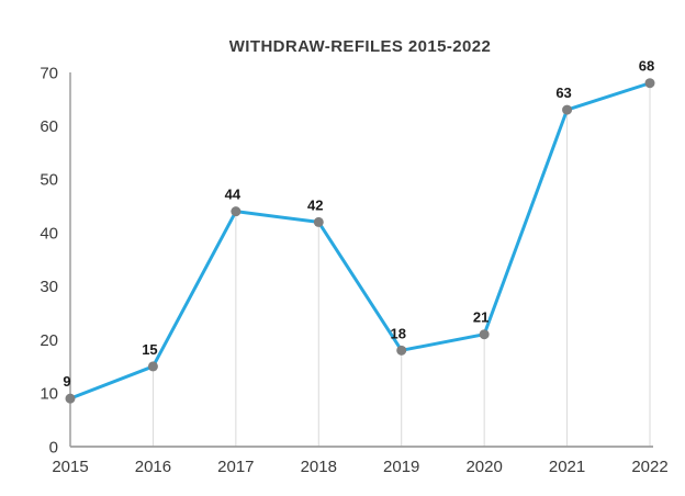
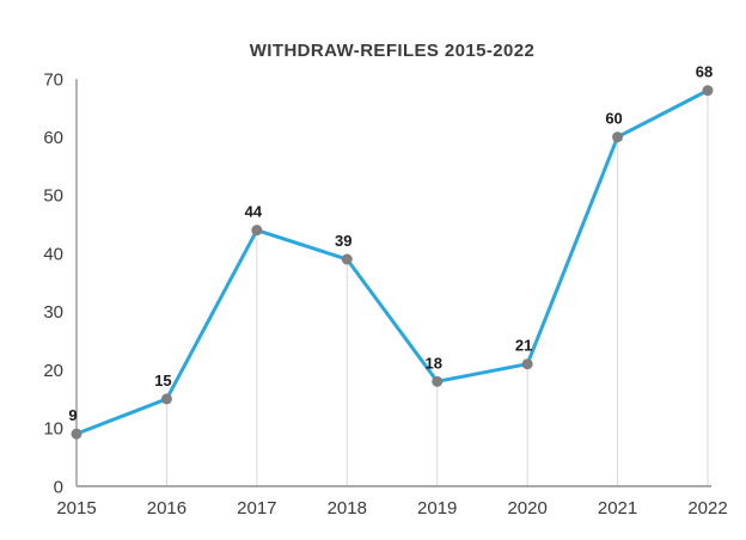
2018: 42 -> 39
2021: 63 -> 60
